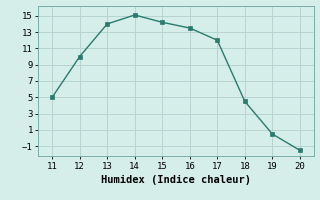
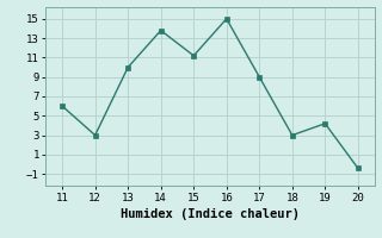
11: 5.0 -> 6.0
12: 10.0 -> 3.0
13: 14.0 -> 10.0
14: 15.1 -> 13.8
15: 14.2 -> 11.2
16: 13.5 -> 15.0
17: 12.0 -> 9.0
18: 4.5 -> 3.0
19: 0.5 -> 4.2
20: -1.5 -> -0.4
